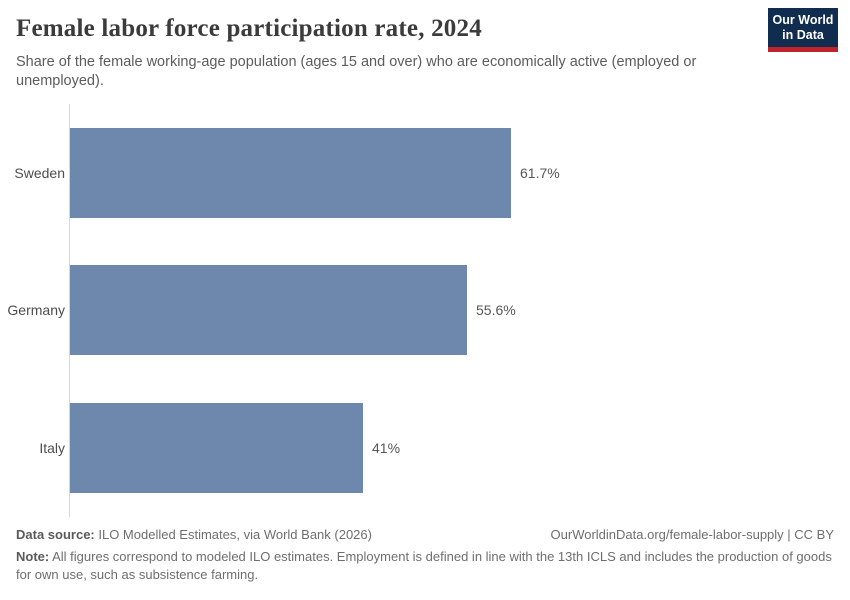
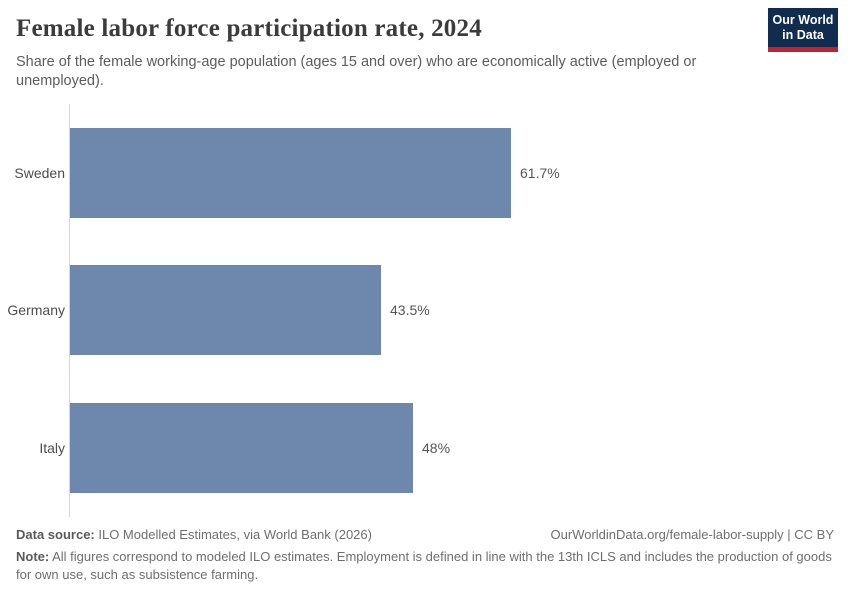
Germany: 55.6% -> 43.5%
Italy: 41% -> 48%
